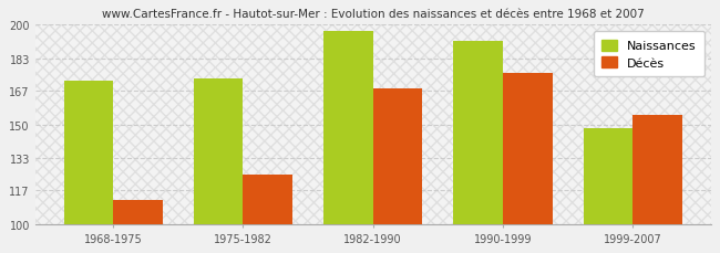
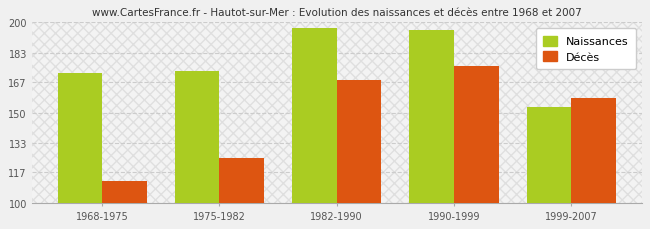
Naissances/1990-1999: 192 -> 196
Naissances/1999-2007: 148 -> 153
Décès/1999-2007: 155 -> 158
